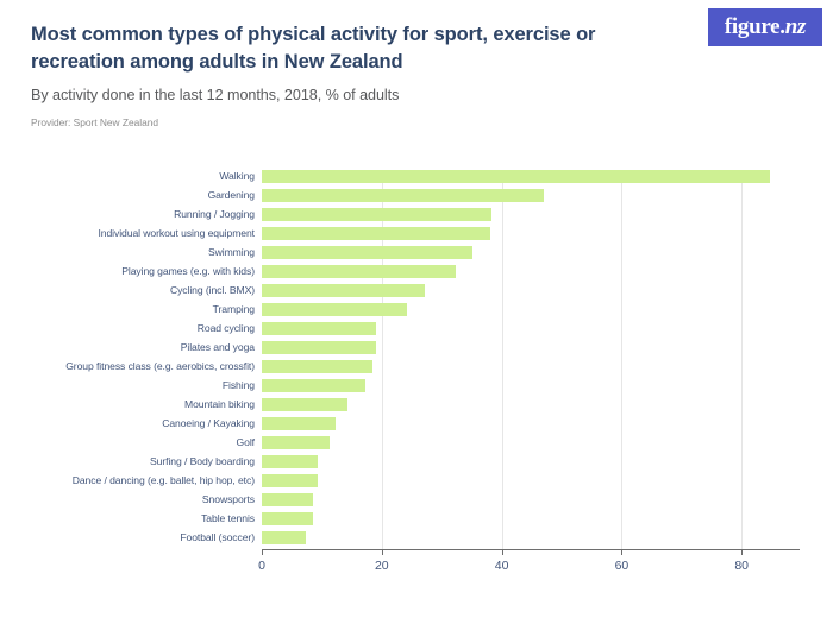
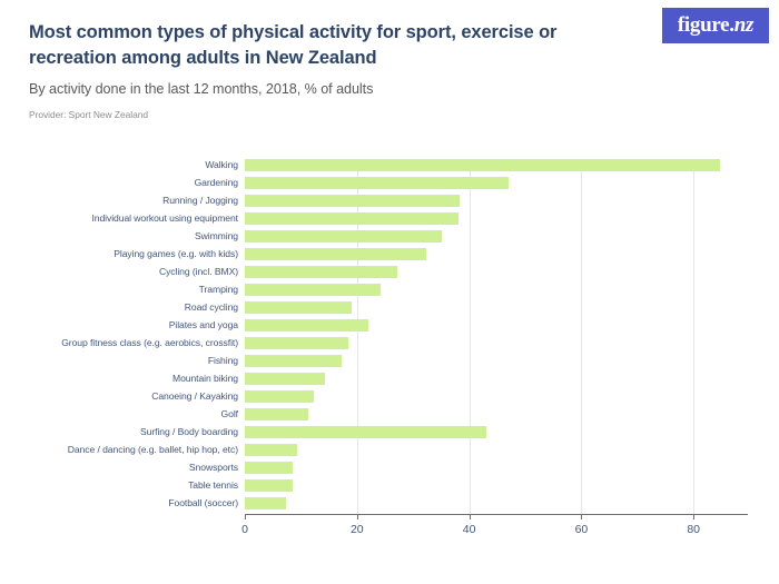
Pilates and yoga: 19 -> 22
Surfing / Body boarding: 9 -> 43
